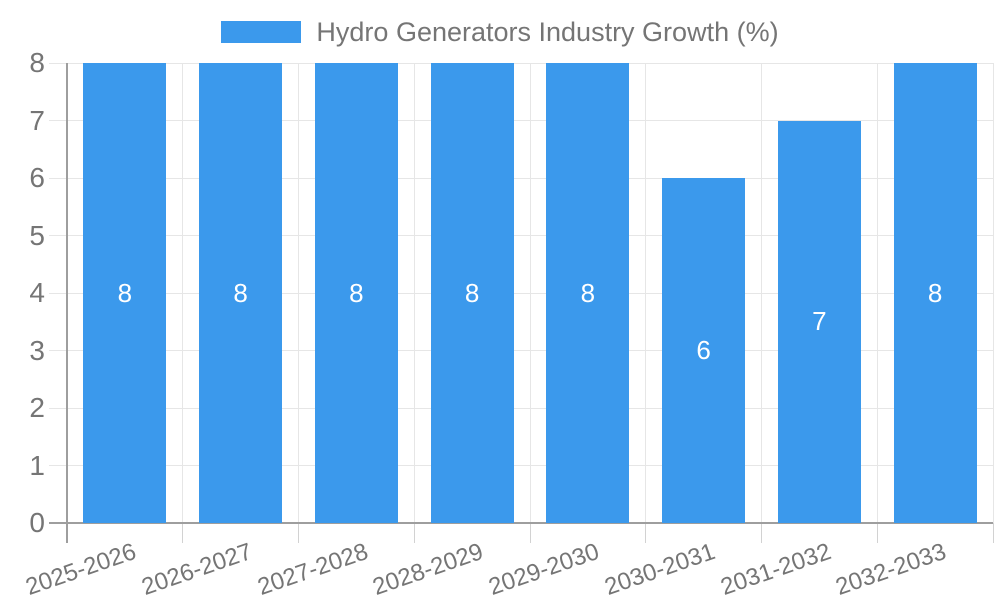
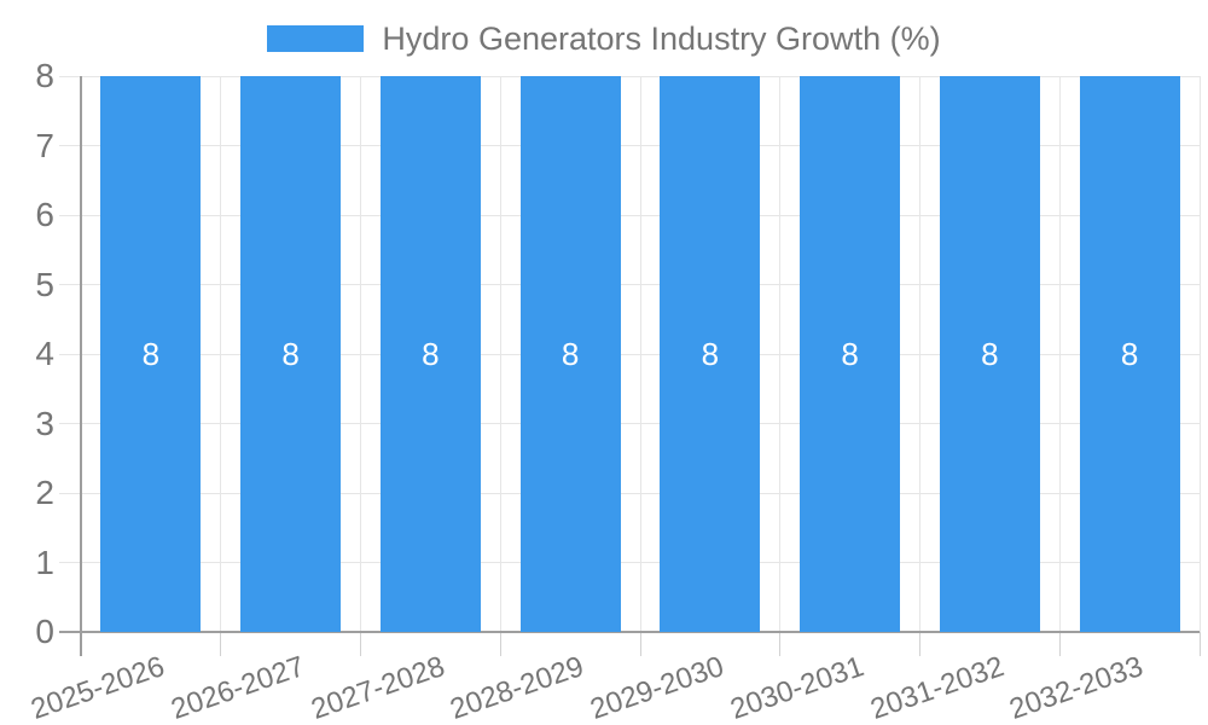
2030-2031: 6 -> 8
2031-2032: 7 -> 8
